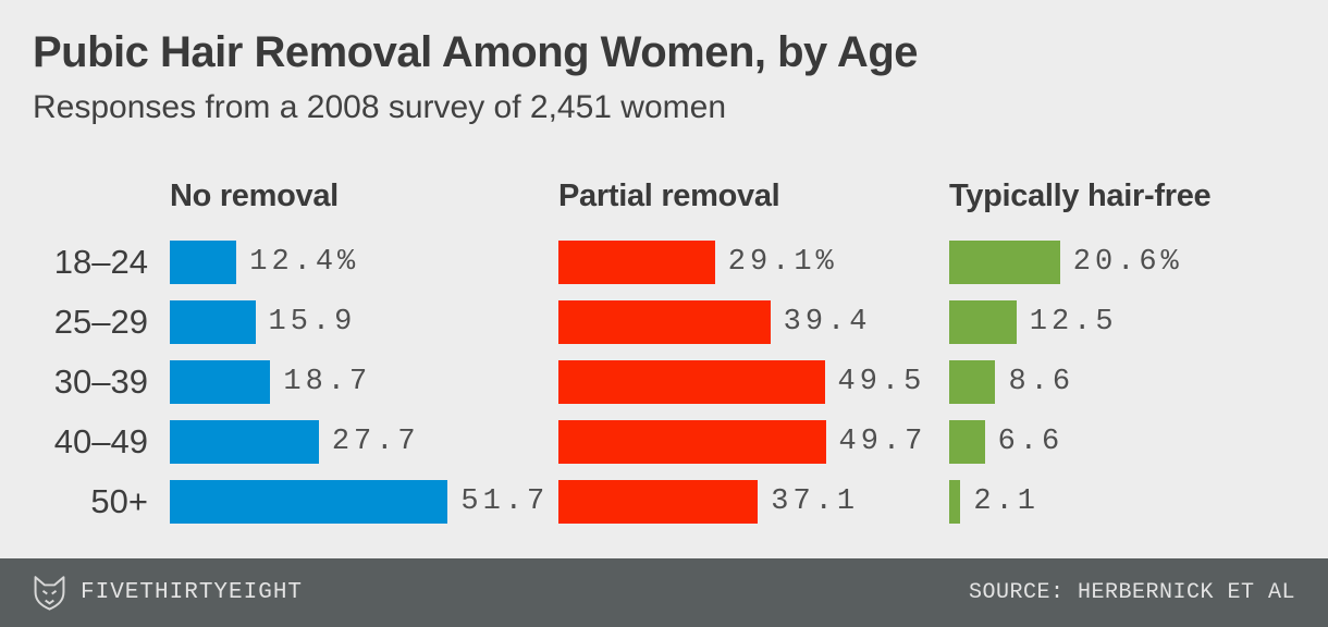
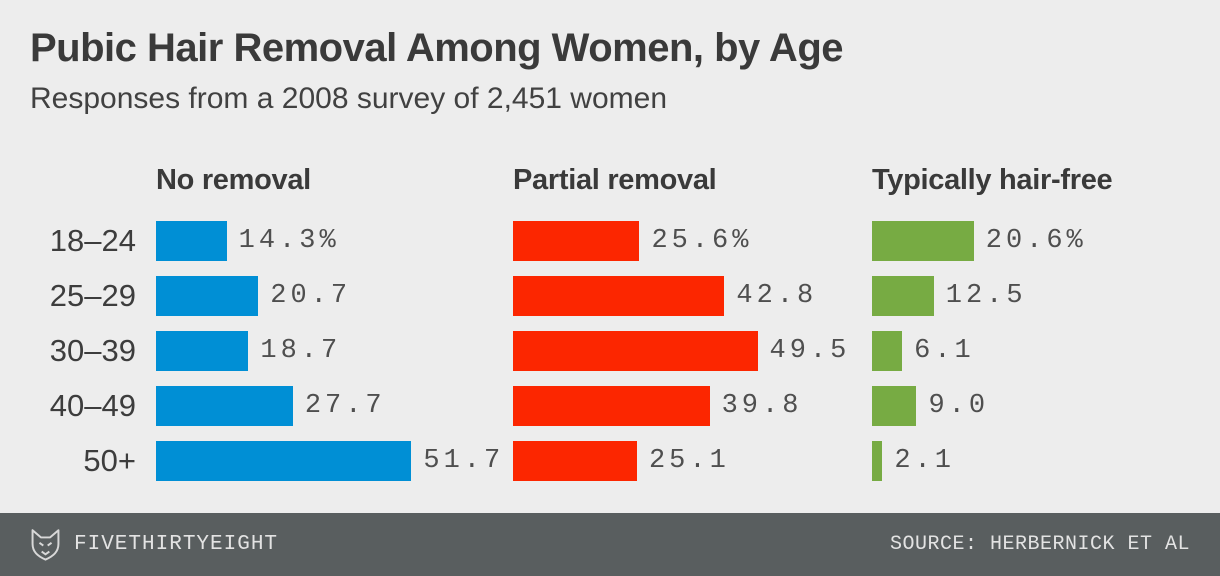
No removal/18–24: 12.4% -> 14.3%
Partial removal/18–24: 29.1% -> 25.6%
No removal/25–29: 15.9 -> 20.7
Partial removal/25–29: 39.4 -> 42.8
Typically hair-free/30–39: 8.6 -> 6.1
Partial removal/40–49: 49.7 -> 39.8
Typically hair-free/40–49: 6.6 -> 9.0
Partial removal/50+: 37.1 -> 25.1
